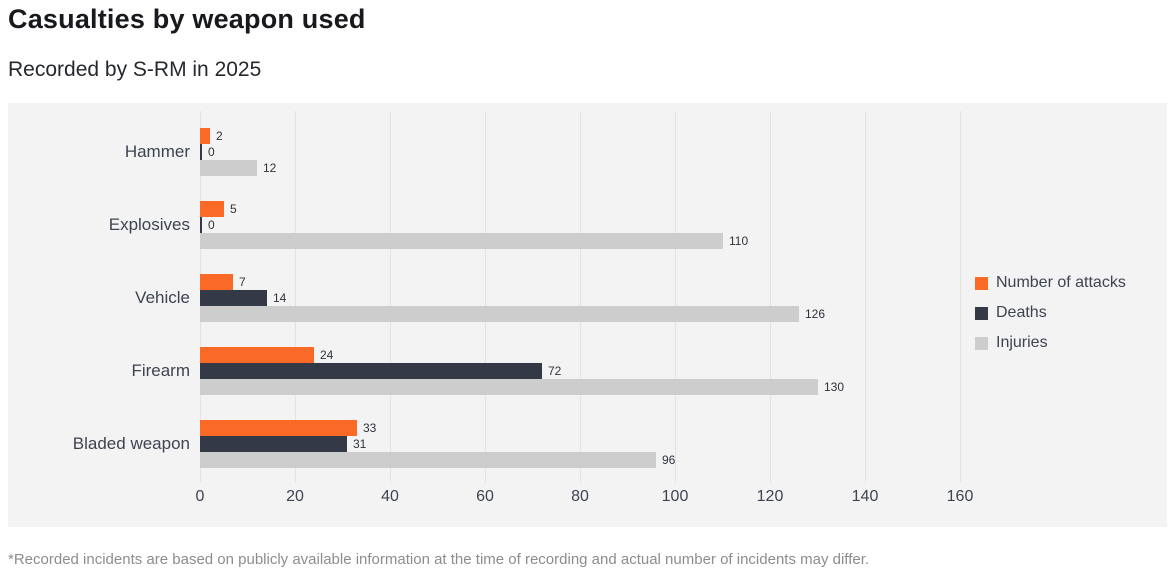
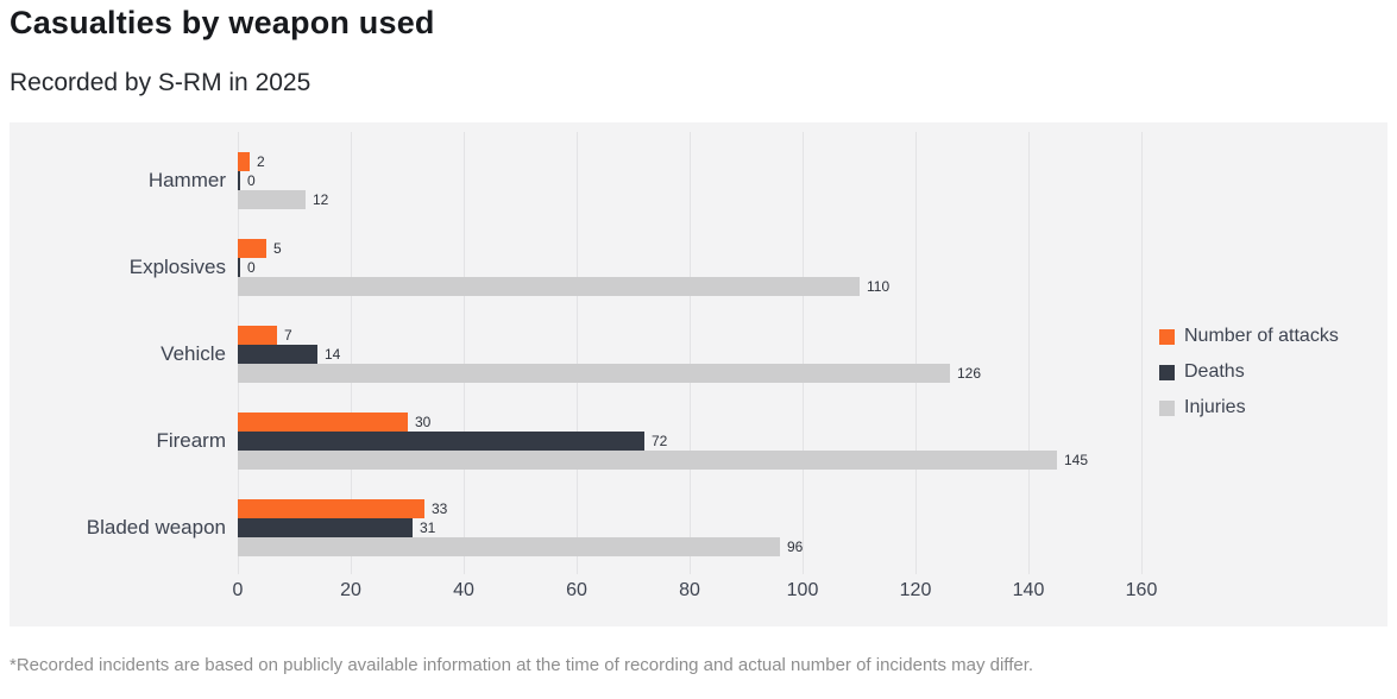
Number of attacks/Firearm: 24 -> 30
Injuries/Firearm: 130 -> 145
